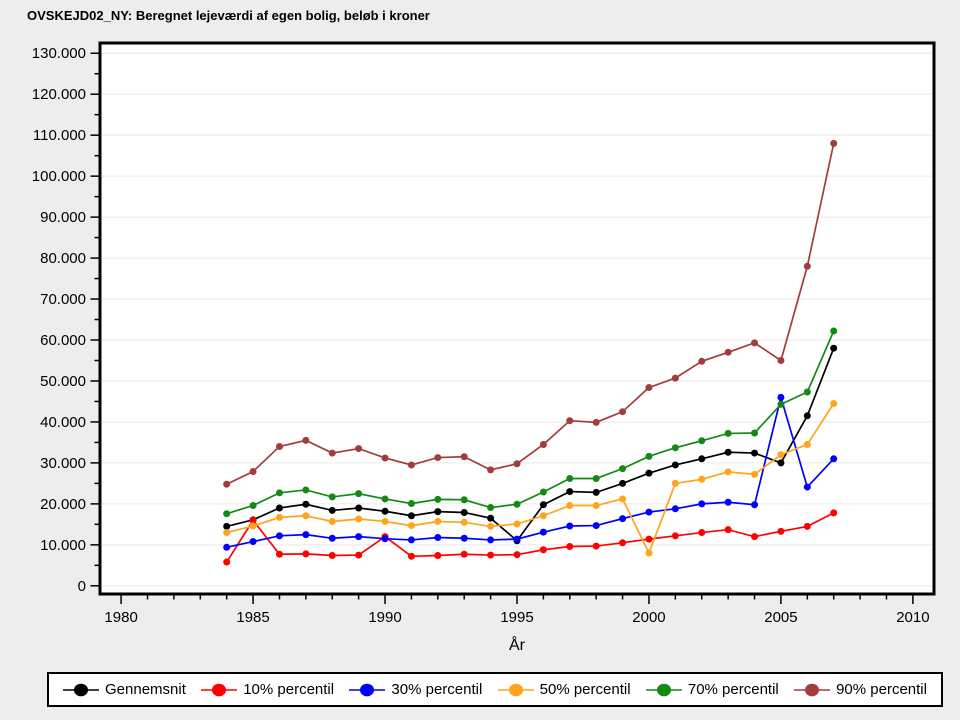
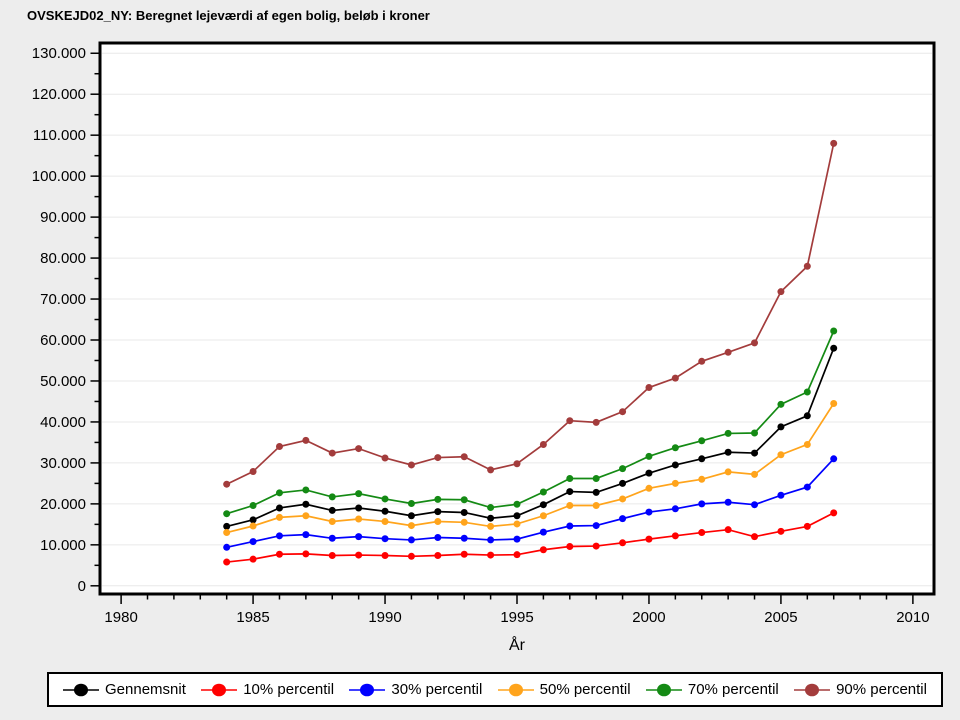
10% percentil/1985: 16000 -> 6000
10% percentil/1990: 12000 -> 7000
Gennemsnit/1995: 11000 -> 17000
50% percentil/2000: 8000 -> 24000
Gennemsnit/2005: 30000 -> 39000
30% percentil/2005: 46000 -> 22000
90% percentil/2005: 55000 -> 72000
